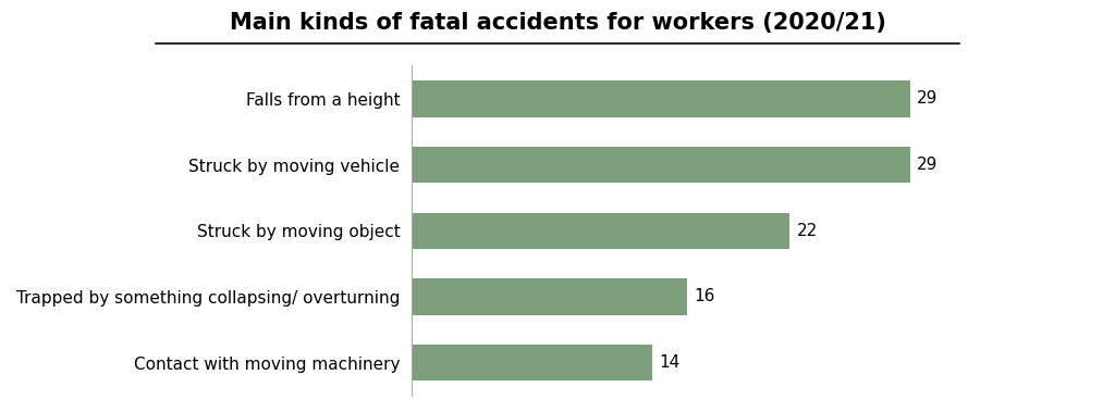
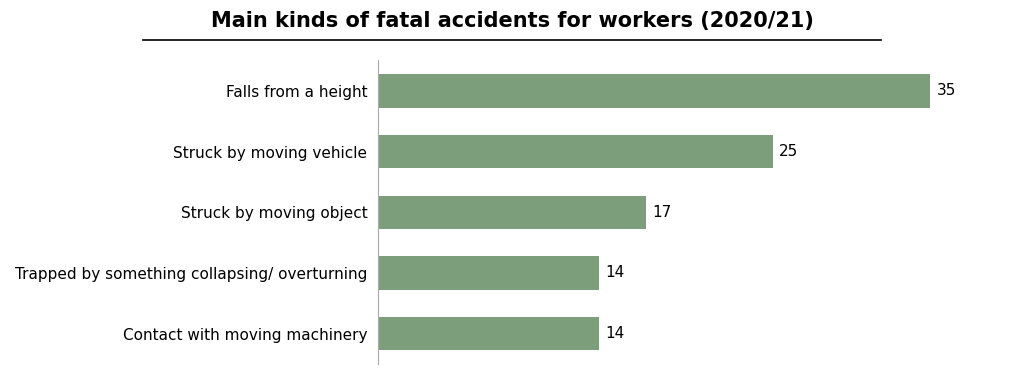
Falls from a height: 29 -> 35
Struck by moving vehicle: 29 -> 25
Struck by moving object: 22 -> 17
Trapped by something collapsing/ overturning: 16 -> 14
